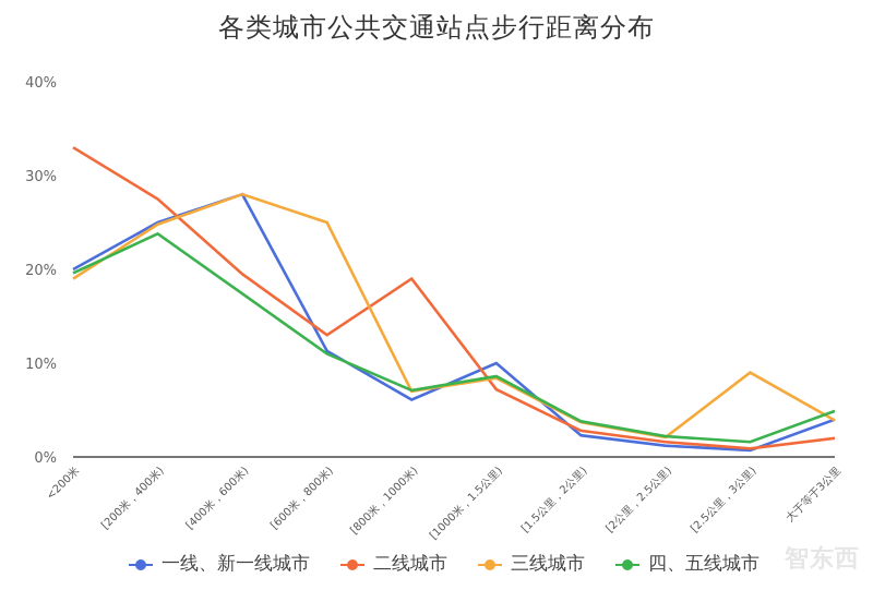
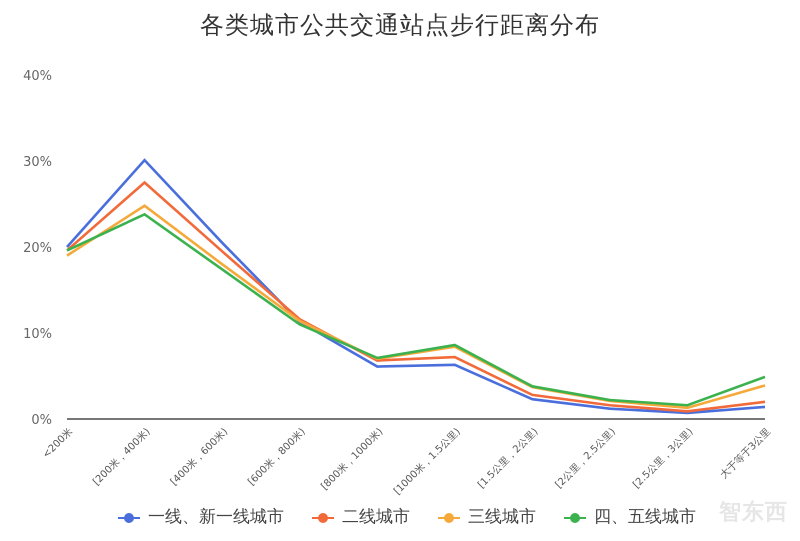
二线城市/<200米: 33% -> 20%
一线、新一线城市/[200米，400米): 25% -> 30%
一线、新一线城市/[400米，600米): 28% -> 20%
三线城市/[400米，600米): 28% -> 18%
二线城市/[600米，800米): 13% -> 12%
三线城市/[600米，800米): 25% -> 11%
二线城市/[800米，1000米): 19% -> 7%
一线、新一线城市/[1000米，1.5公里): 10% -> 6%
三线城市/[2.5公里，3公里): 9% -> 1%
一线、新一线城市/大于等于3公里: 4% -> 1%
